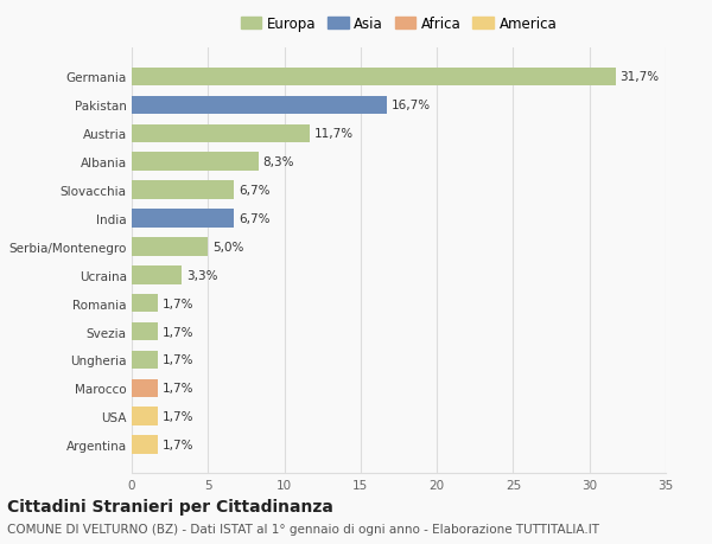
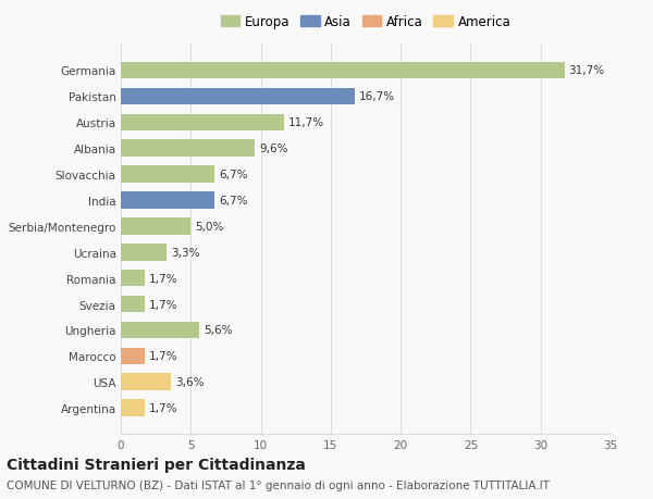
Albania: 8,3% -> 9,6%
Ungheria: 1,7% -> 5,6%
USA: 1,7% -> 3,6%
